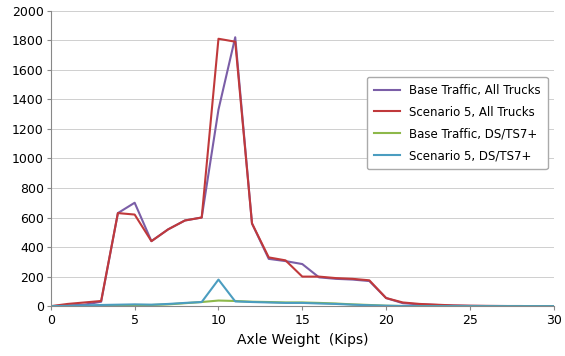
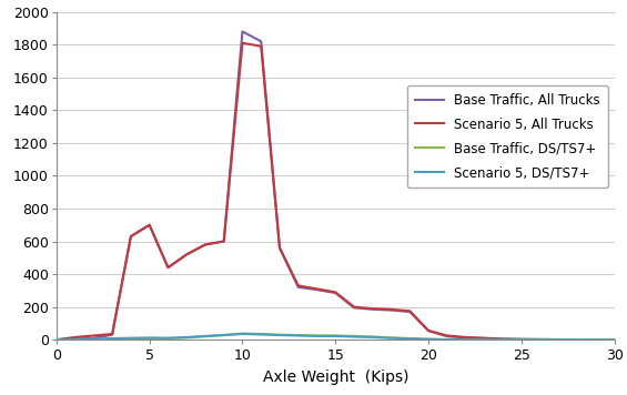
Scenario 5, All Trucks/5: 620 -> 700
Base Traffic, All Trucks/10: 1330 -> 1880
Scenario 5, DS/TS7+/10: 180 -> 40
Scenario 5, All Trucks/15: 200 -> 290
